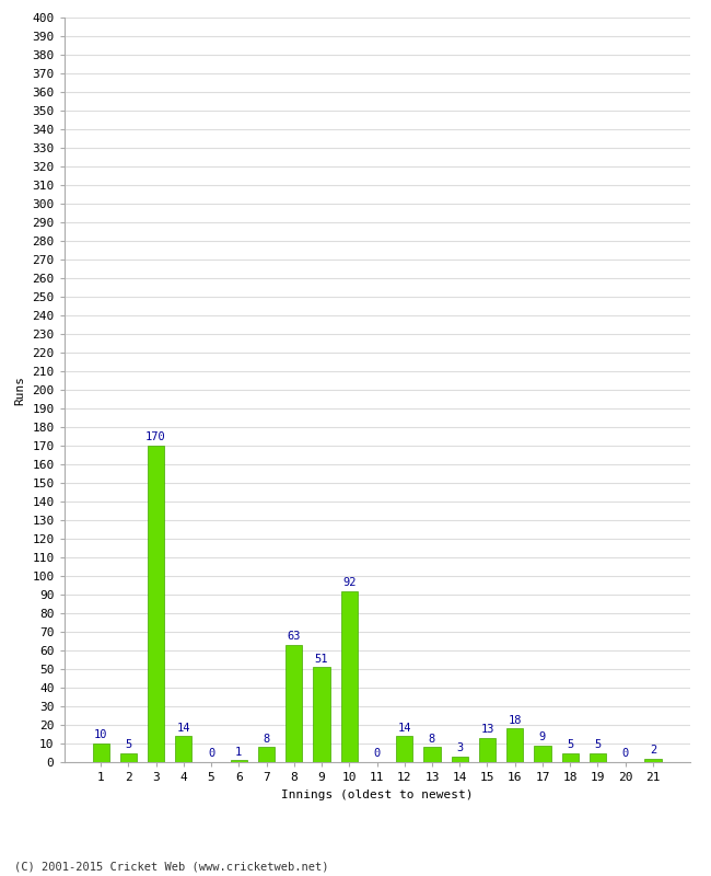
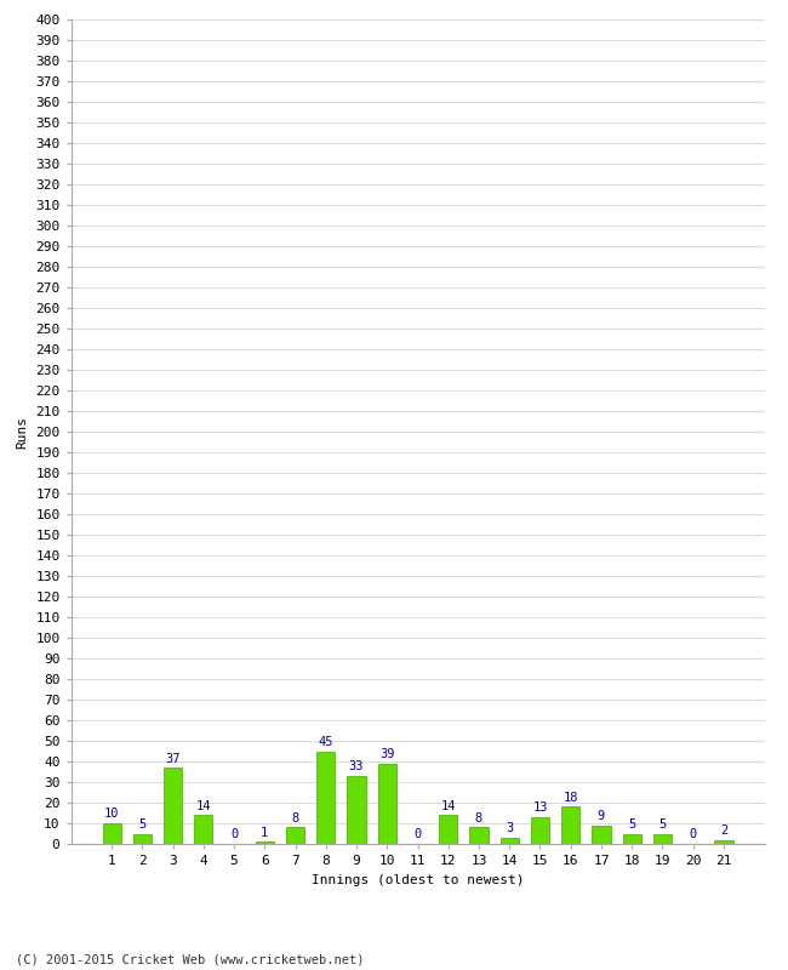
3: 170 -> 37
8: 63 -> 45
9: 51 -> 33
10: 92 -> 39
